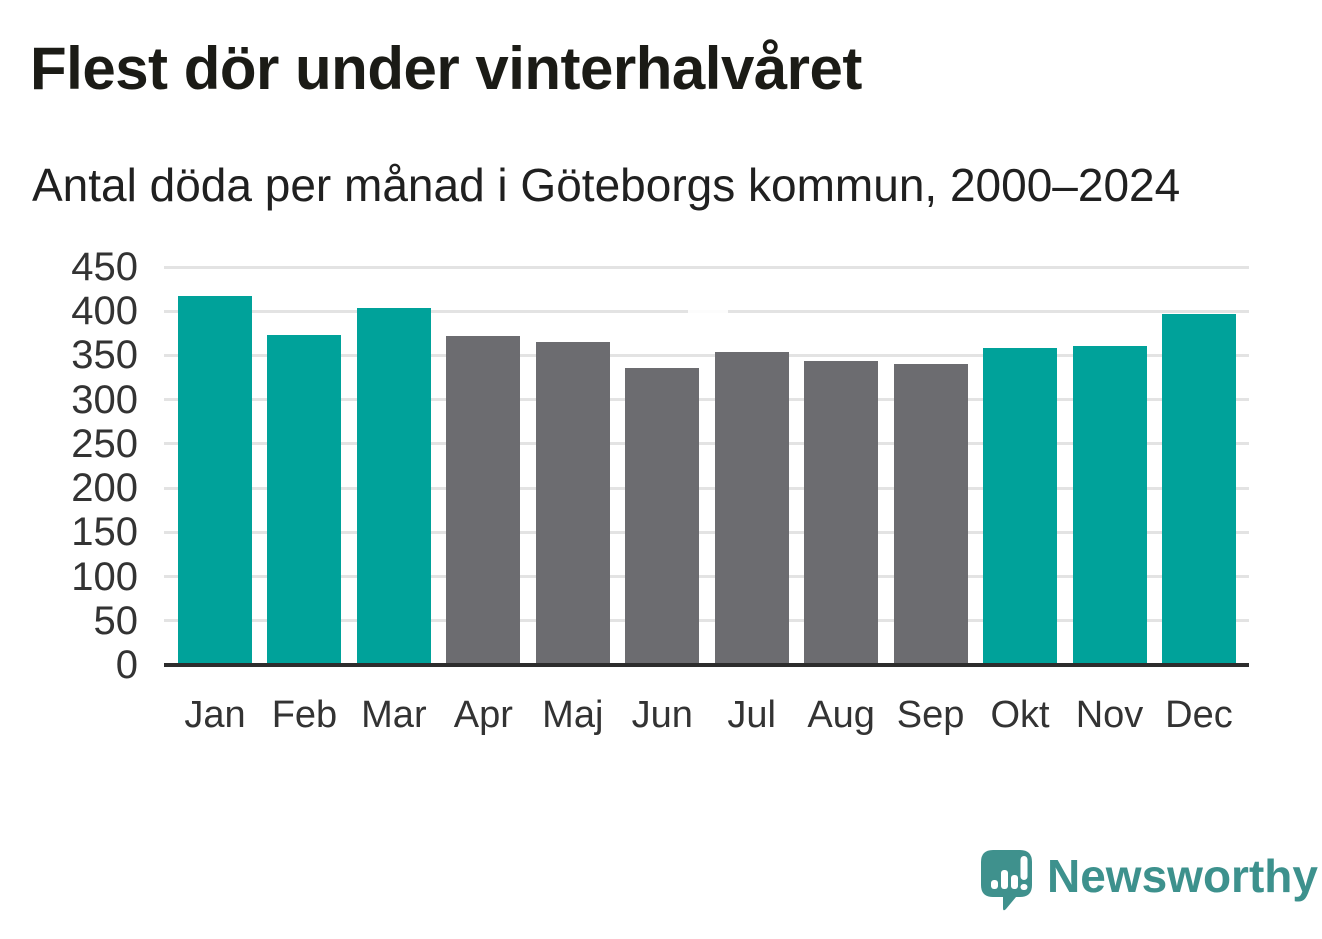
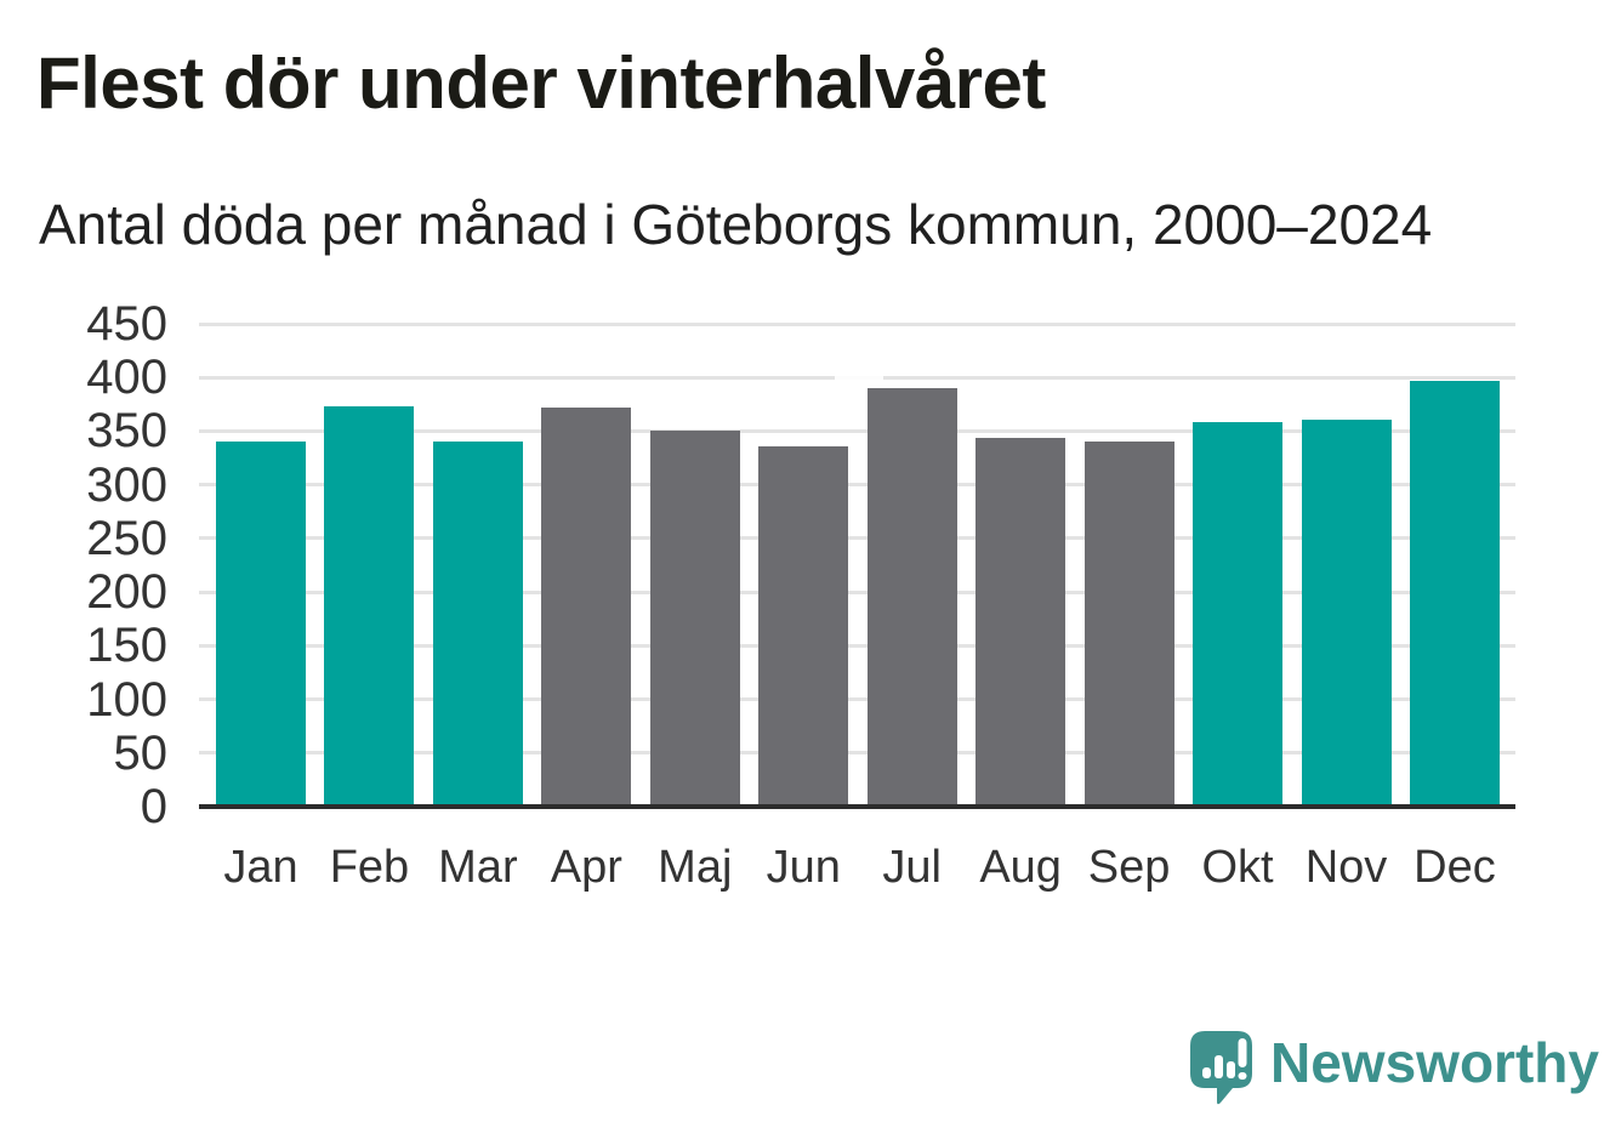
Jan: 420 -> 340
Mar: 400 -> 340
Maj: 360 -> 350
Jul: 350 -> 390
